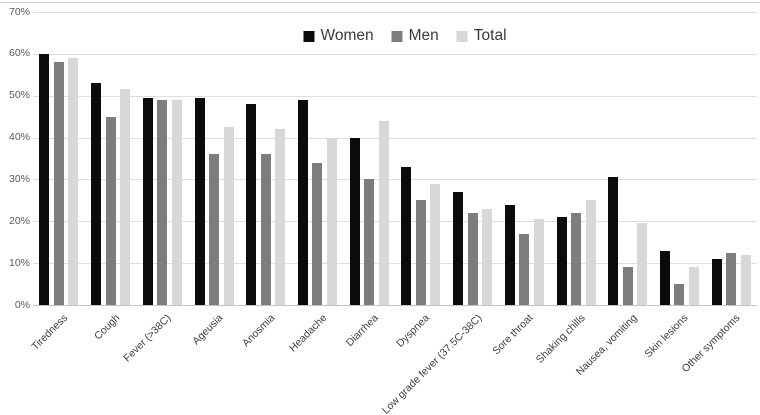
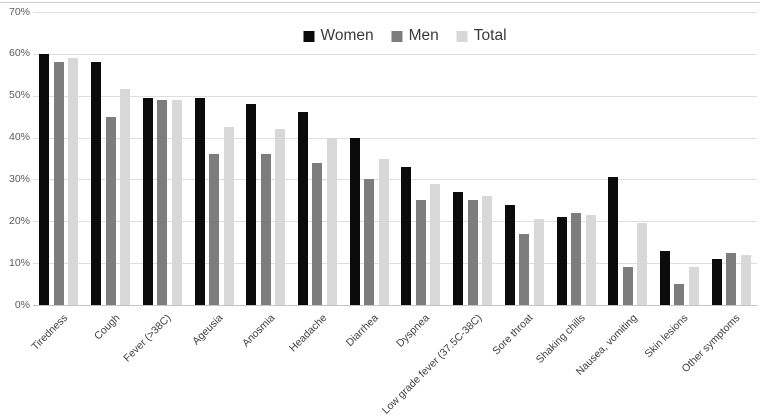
Women/Cough: 53% -> 58%
Women/Headache: 49% -> 46%
Total/Diarrhea: 44% -> 35%
Men/Low grade fever (37.5C-38C): 22% -> 25%
Total/Low grade fever (37.5C-38C): 23% -> 26%
Total/Shaking chills: 25% -> 22%
